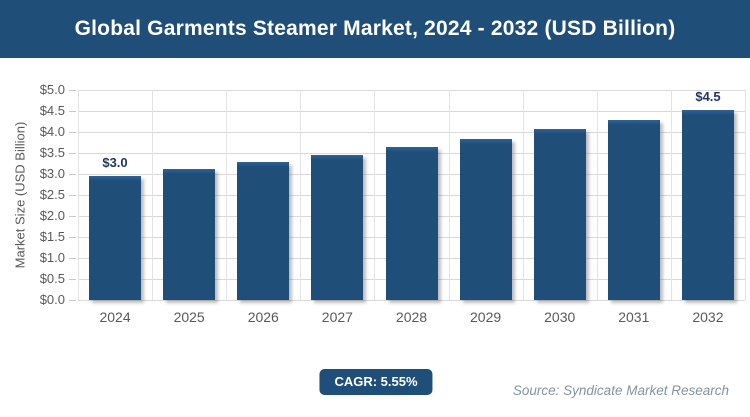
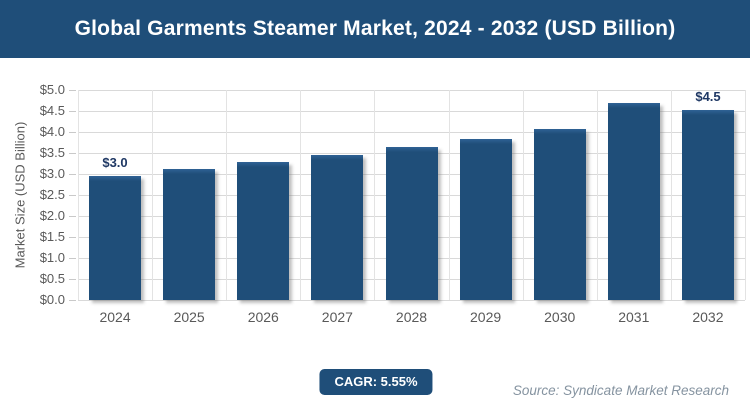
2031: $4.3 -> $4.7
